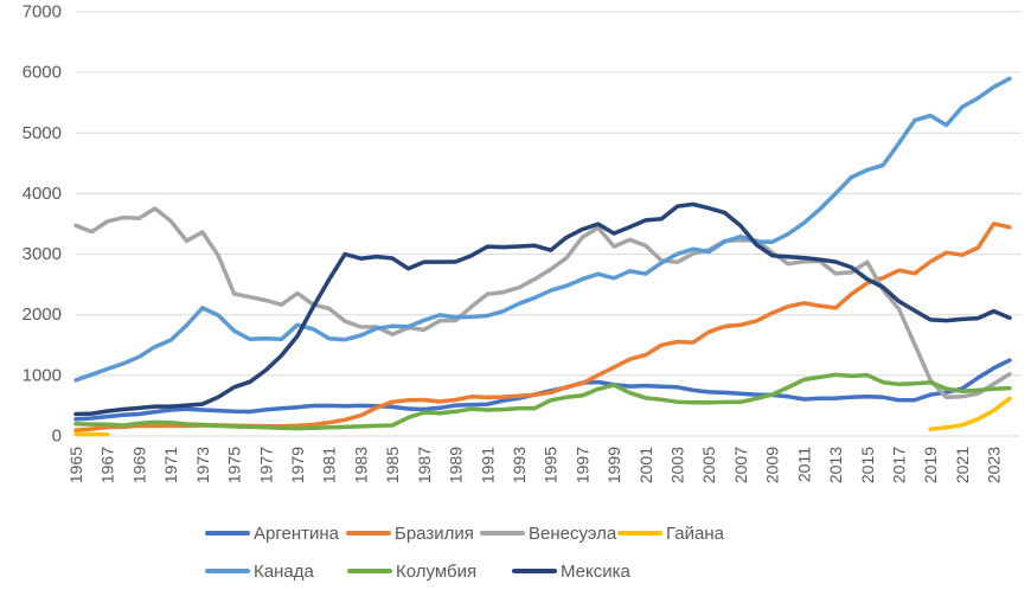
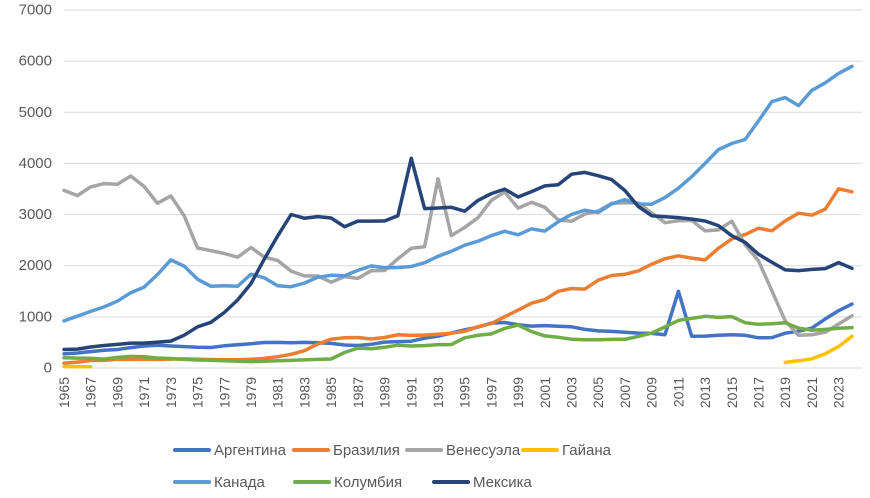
Мексика/1991: 3100 -> 4100
Венесуэла/1993: 2400 -> 3700
Аргентина/2011: 600 -> 1500
